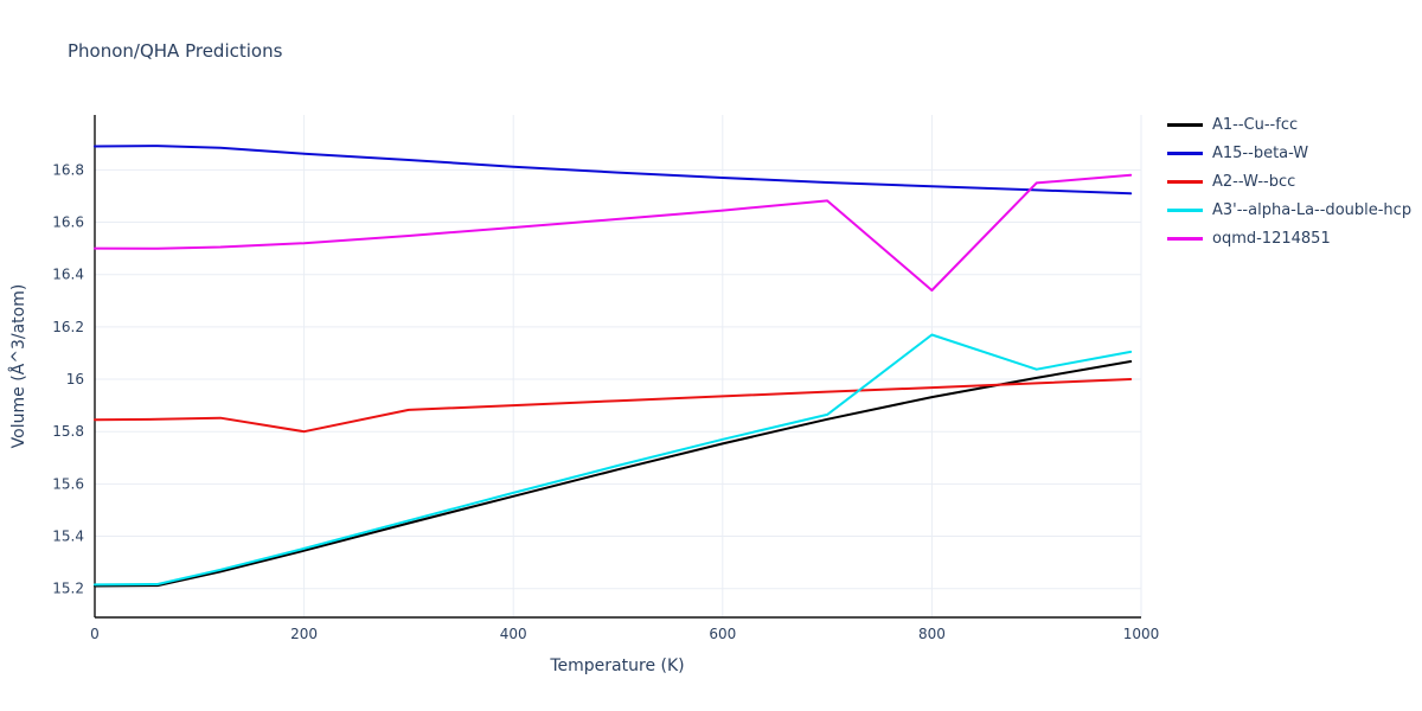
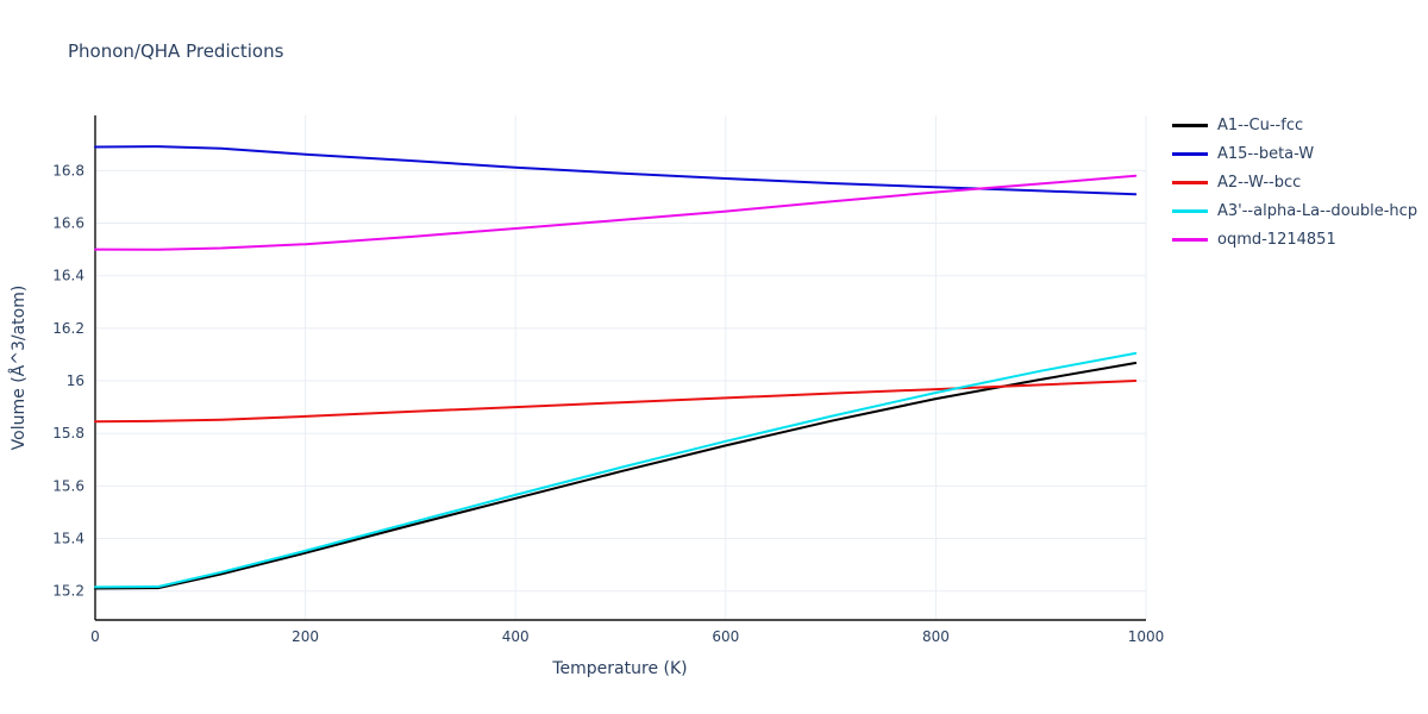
A2--W--bcc/200: 15.80 -> 15.87
A3'--alpha-La--double-hcp/800: 16.17 -> 15.96
oqmd-1214851/800: 16.34 -> 16.72
